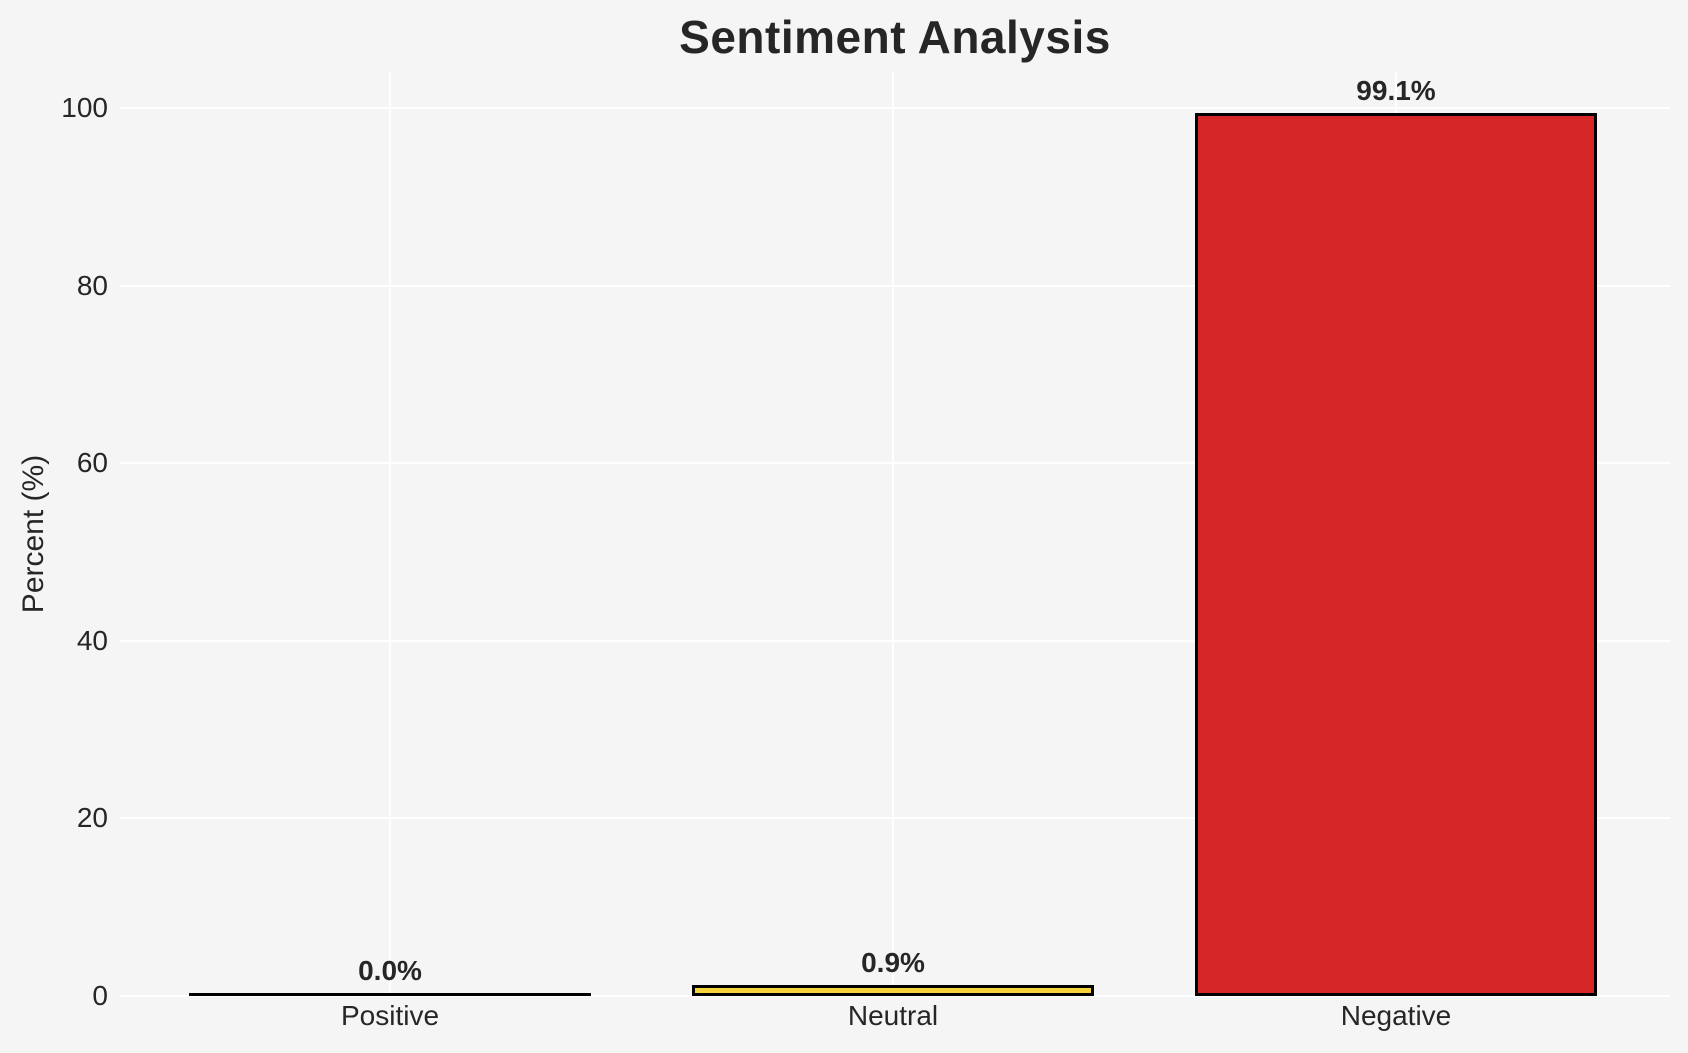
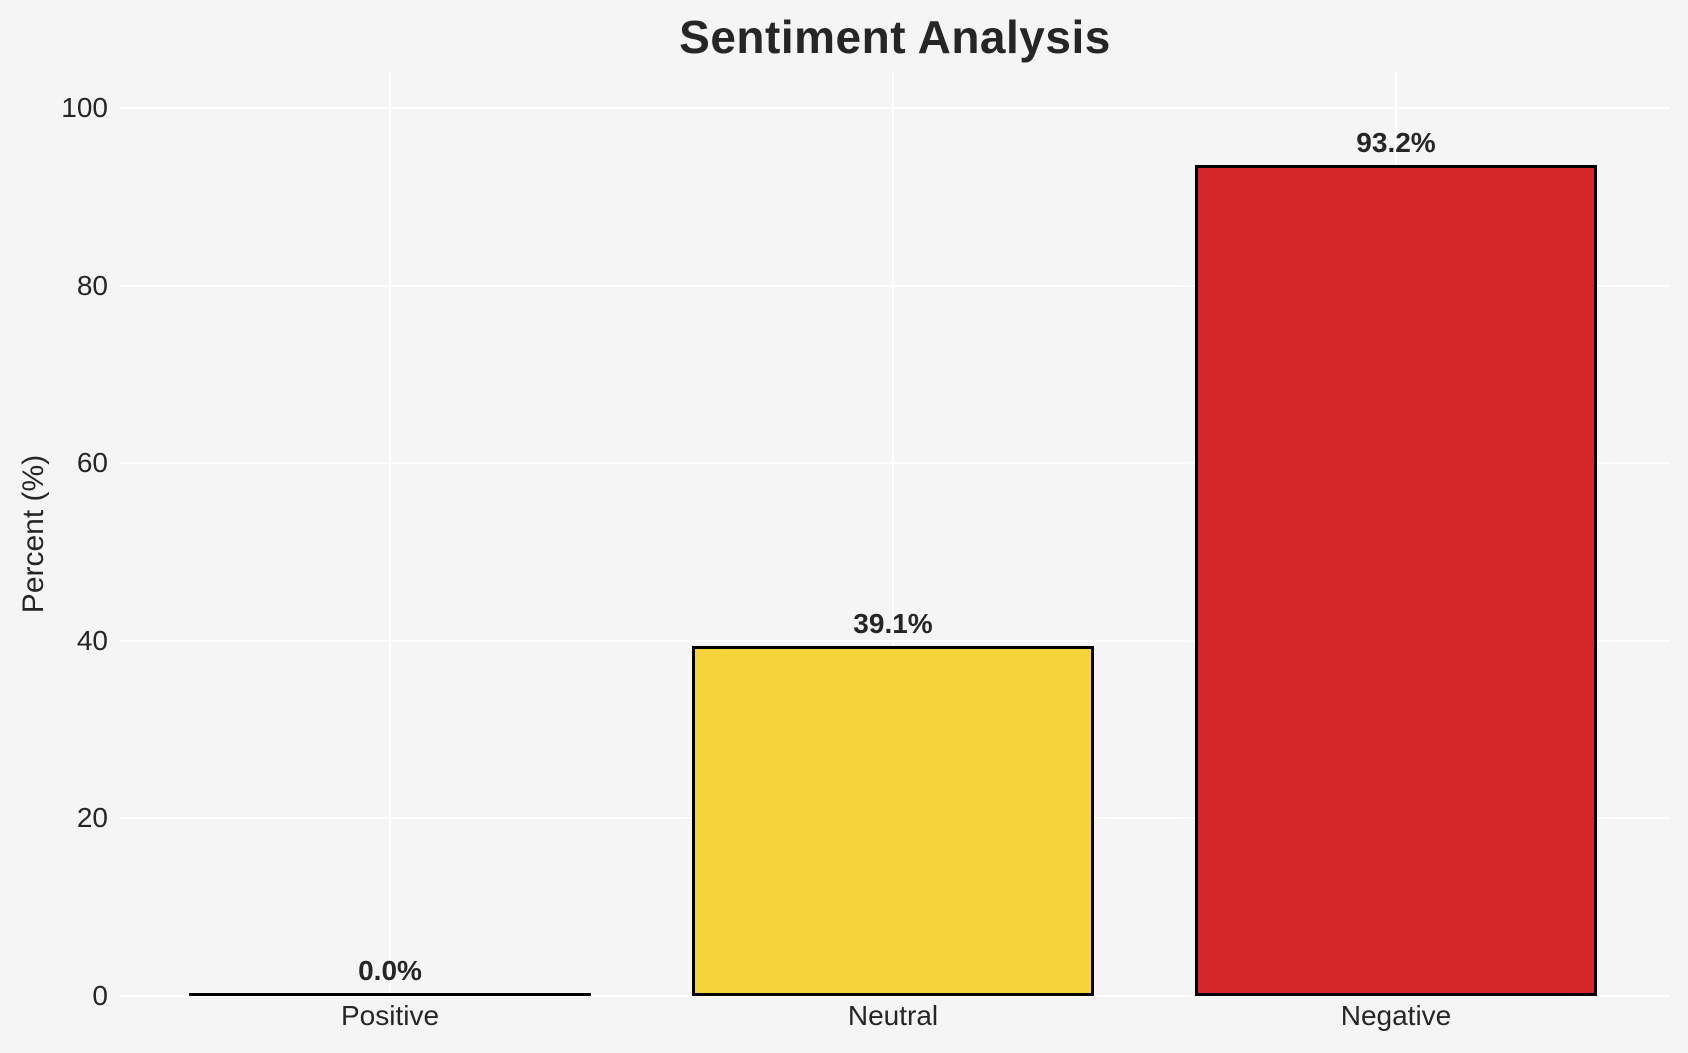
Neutral: 0.9% -> 39.1%
Negative: 99.1% -> 93.2%
